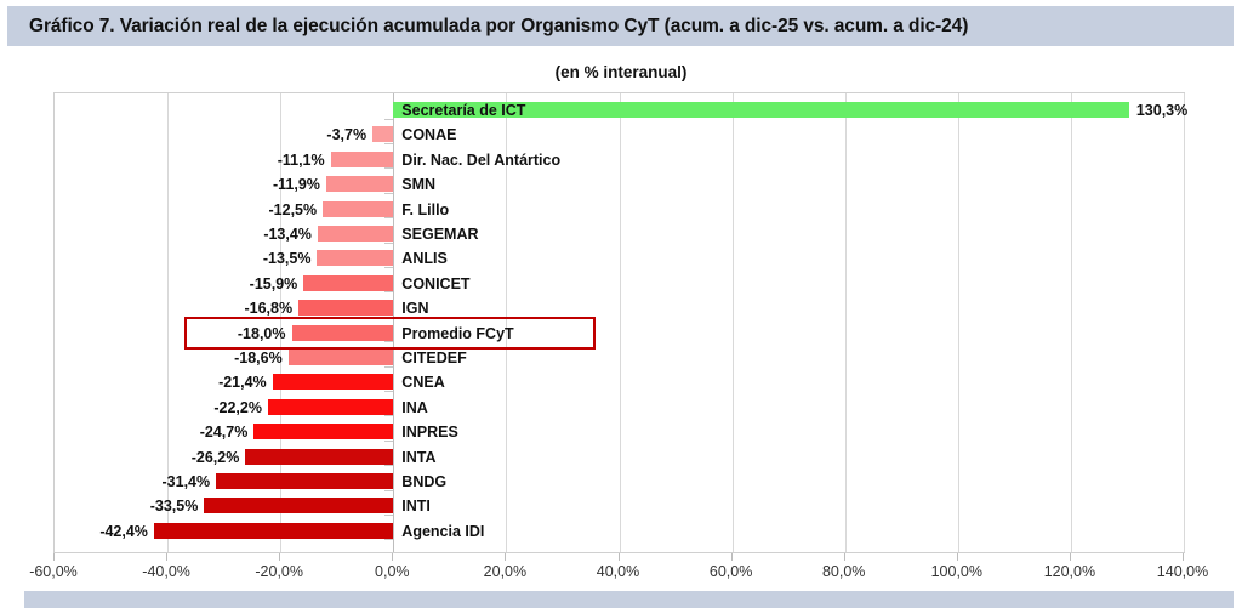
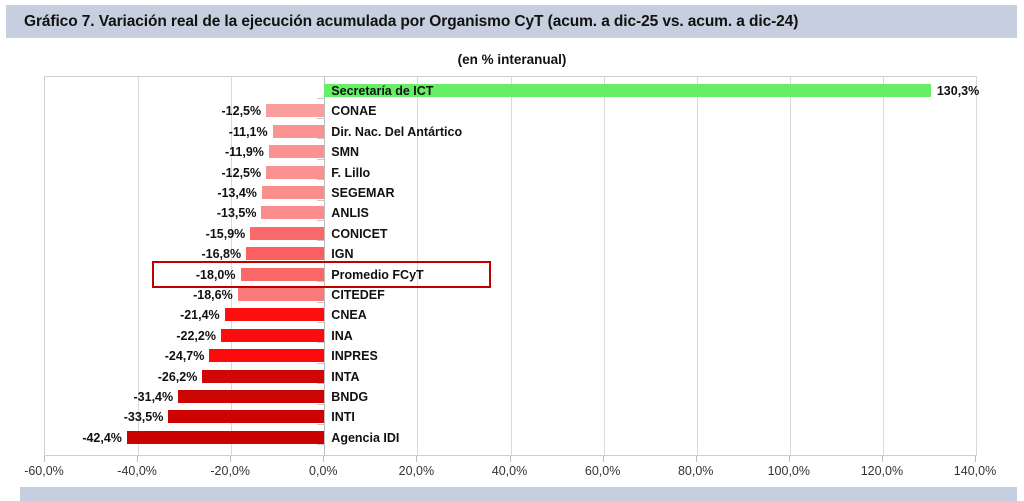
CONAE: -3,7% -> -12,5%
